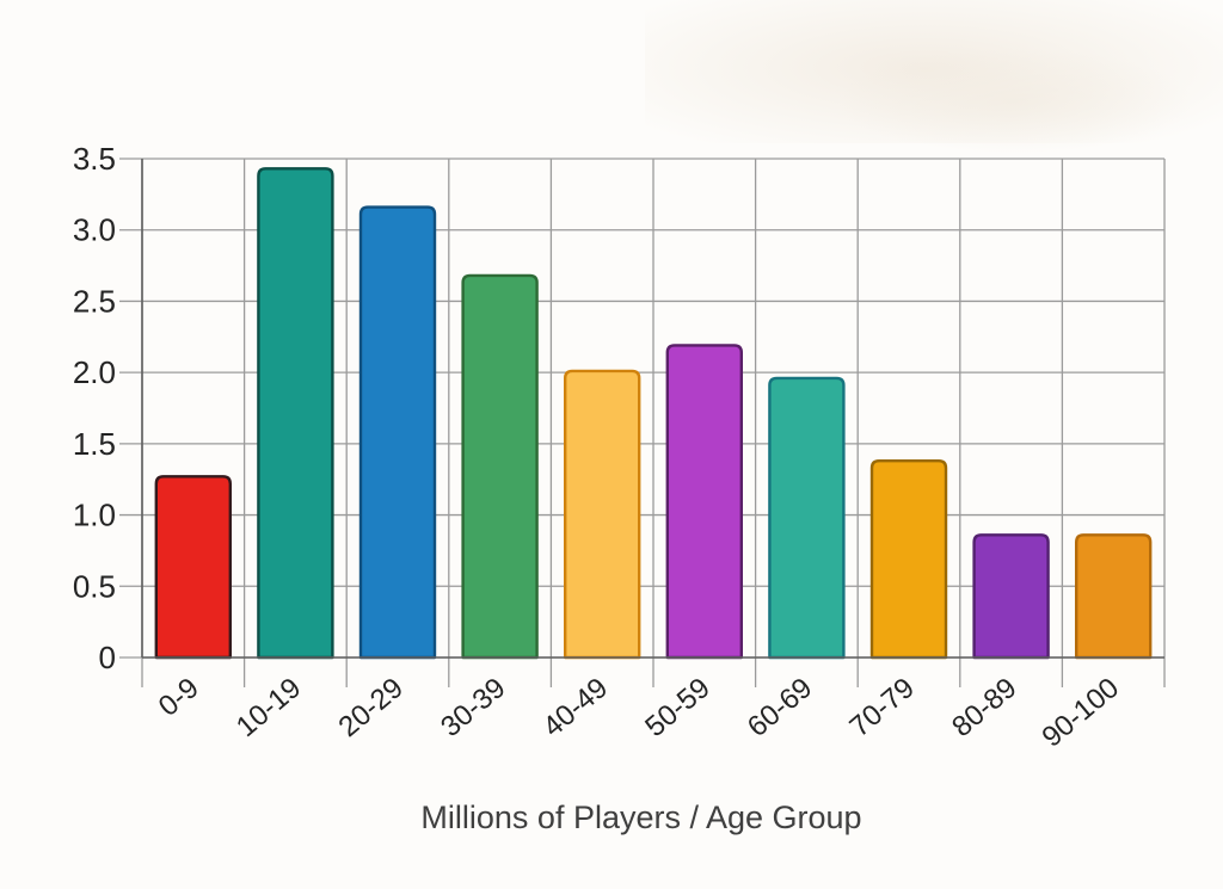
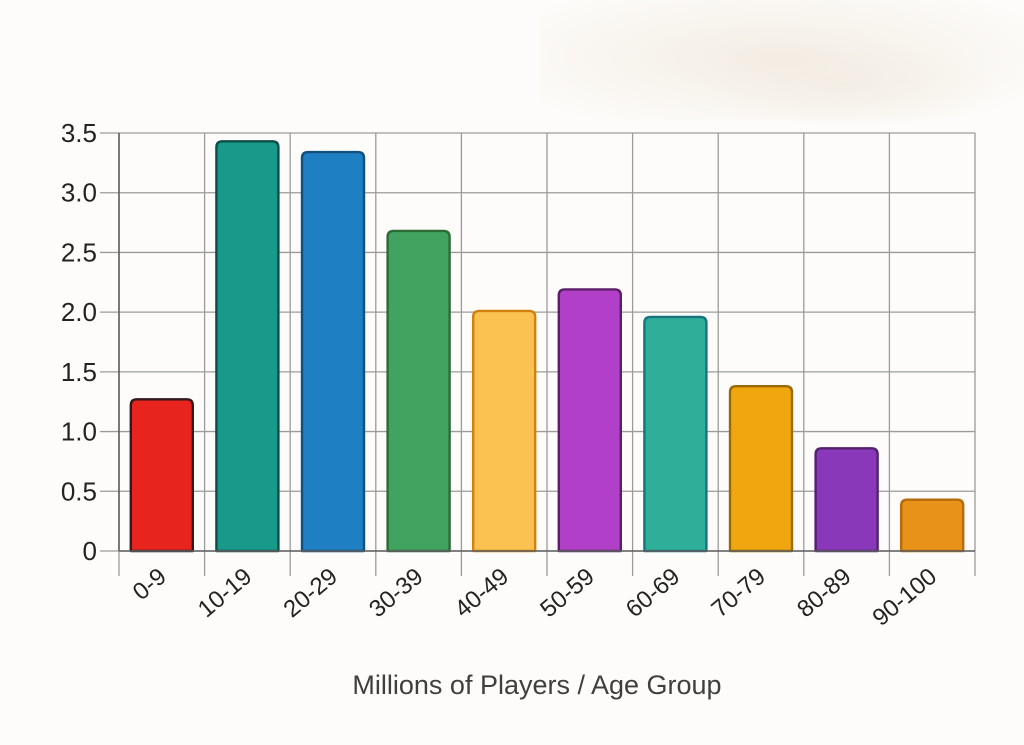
20-29: 3.16 -> 3.34
90-100: 0.86 -> 0.43
